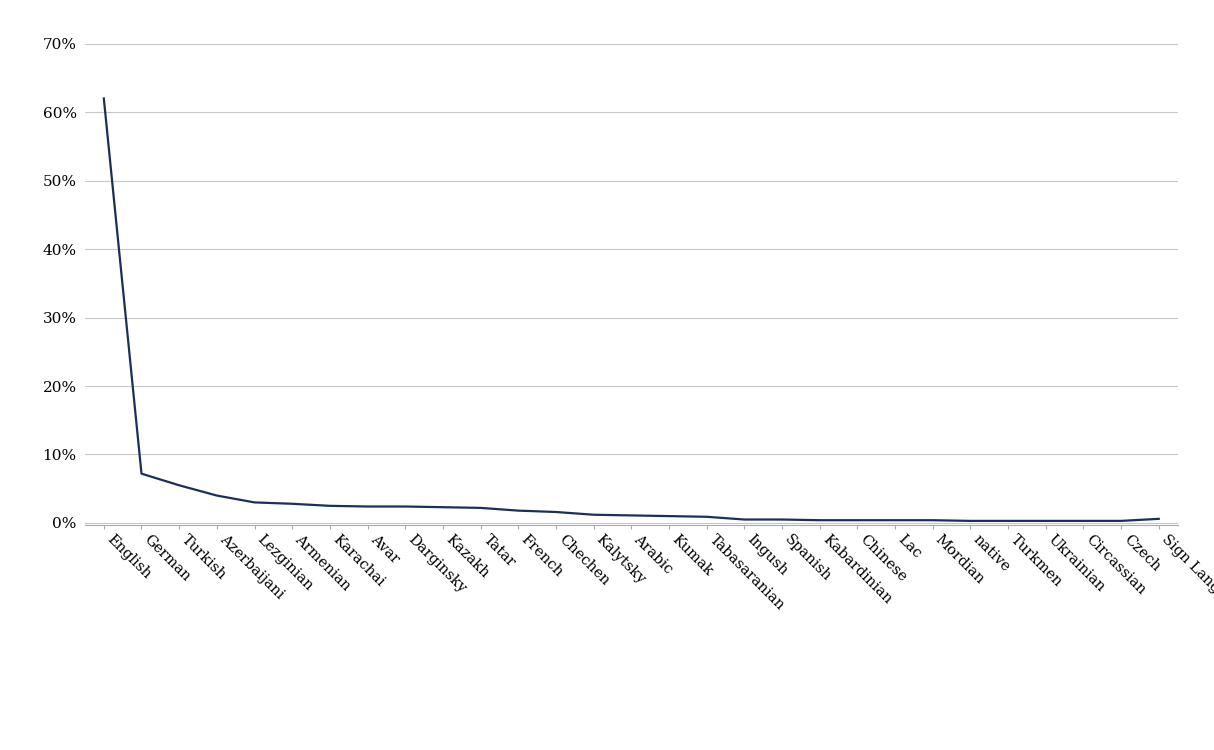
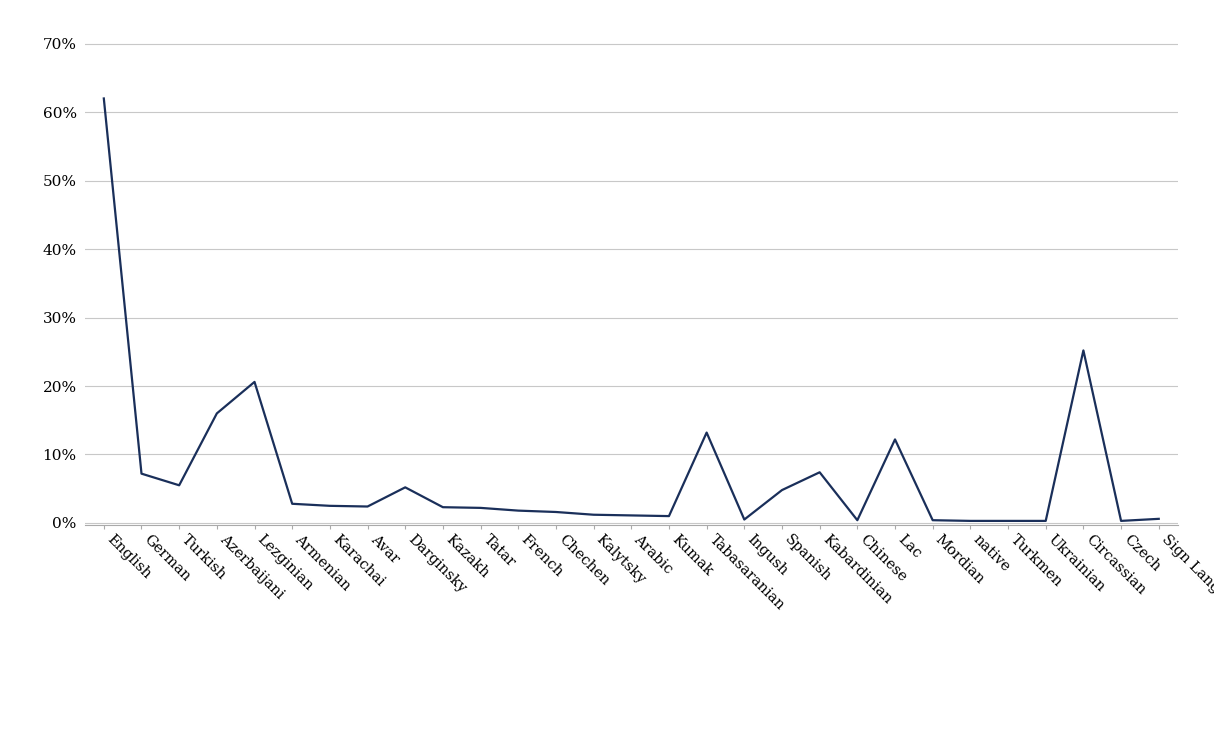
Azerbaijani: 4.0% -> 16.0%
Lezginian: 3.0% -> 20.6%
Darginsky: 2.4% -> 5.2%
Tabasaranian: 0.9% -> 13.2%
Spanish: 0.5% -> 4.8%
Kabardinian: 0.4% -> 7.4%
Lac: 0.4% -> 12.2%
Circassian: 0.3% -> 25.2%
